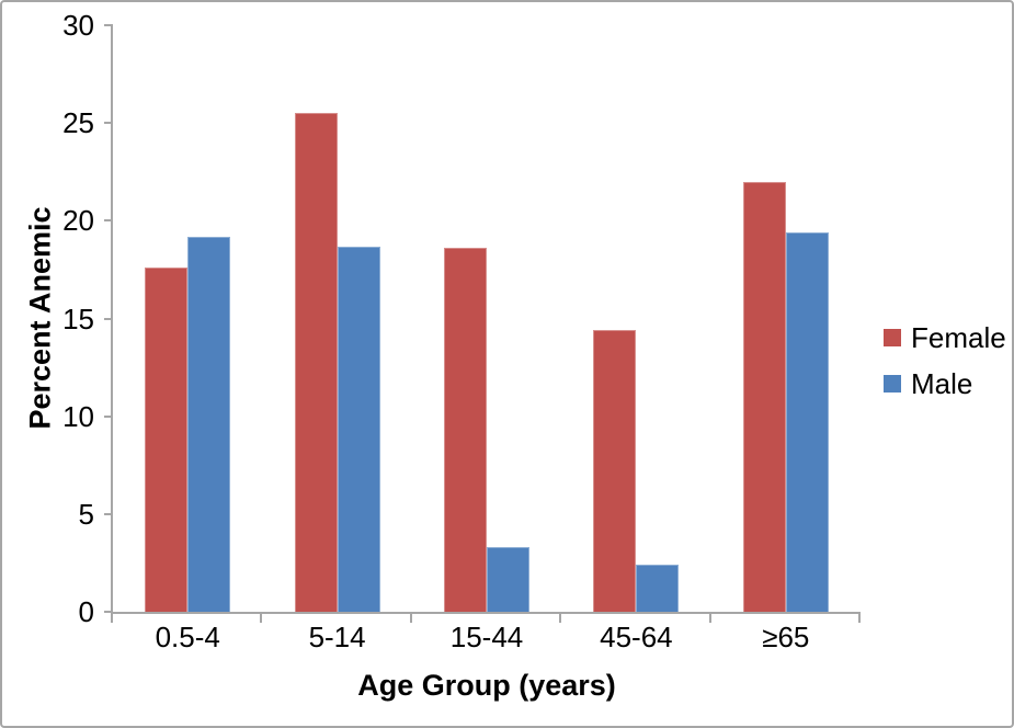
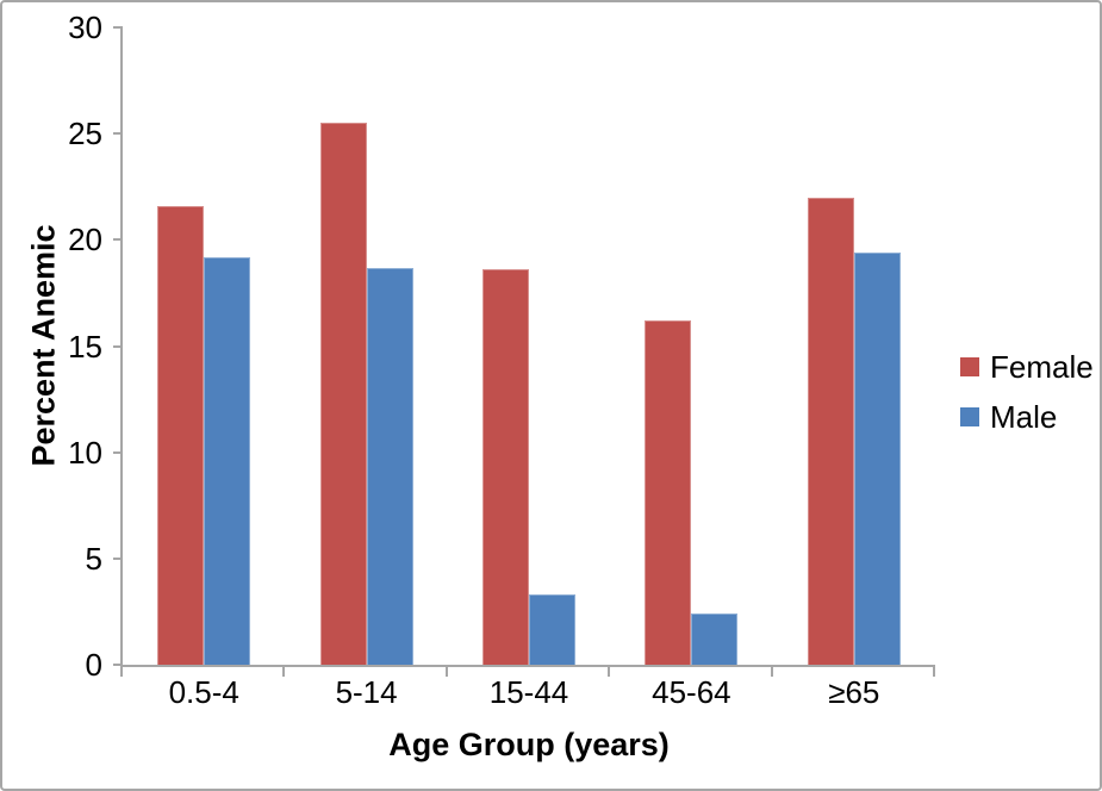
Female/0.5-4: 17.6 -> 21.6
Female/45-64: 14.4 -> 16.2
